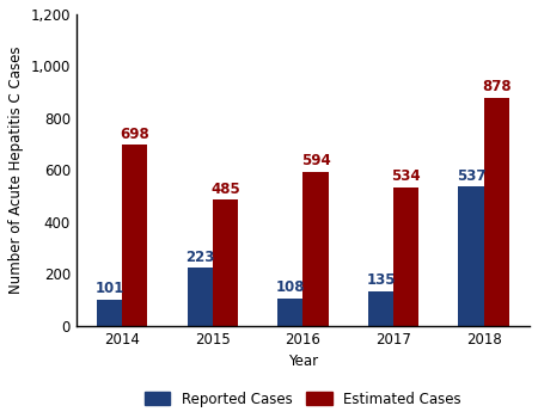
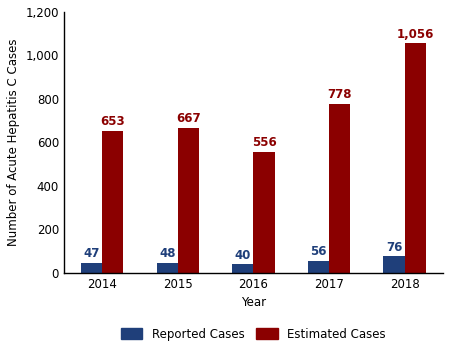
Reported Cases/2014: 101 -> 47
Estimated Cases/2014: 698 -> 653
Reported Cases/2015: 223 -> 48
Estimated Cases/2015: 485 -> 667
Reported Cases/2016: 108 -> 40
Estimated Cases/2016: 594 -> 556
Reported Cases/2017: 135 -> 56
Estimated Cases/2017: 534 -> 778
Reported Cases/2018: 537 -> 76
Estimated Cases/2018: 878 -> 1,056
